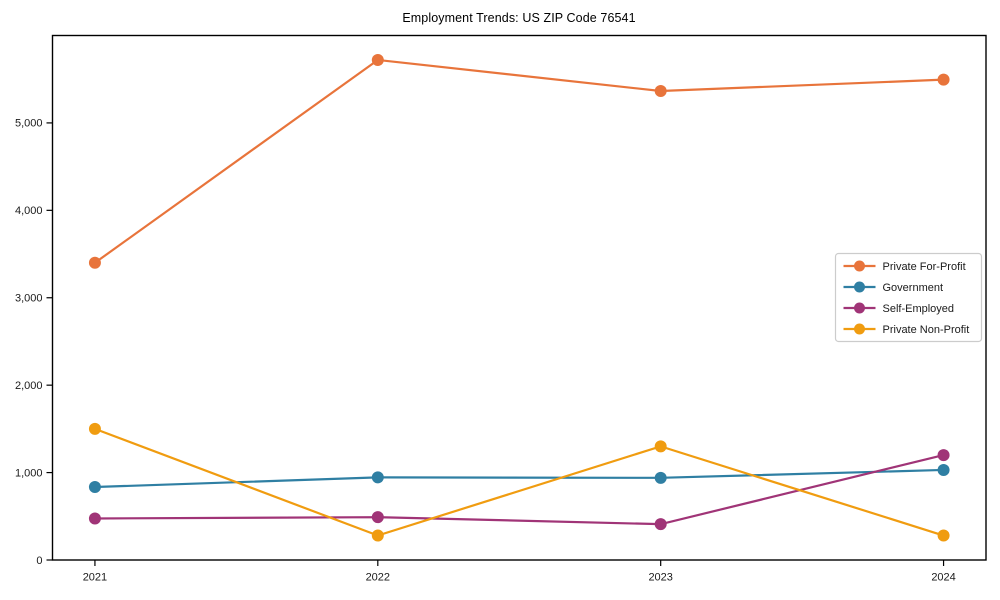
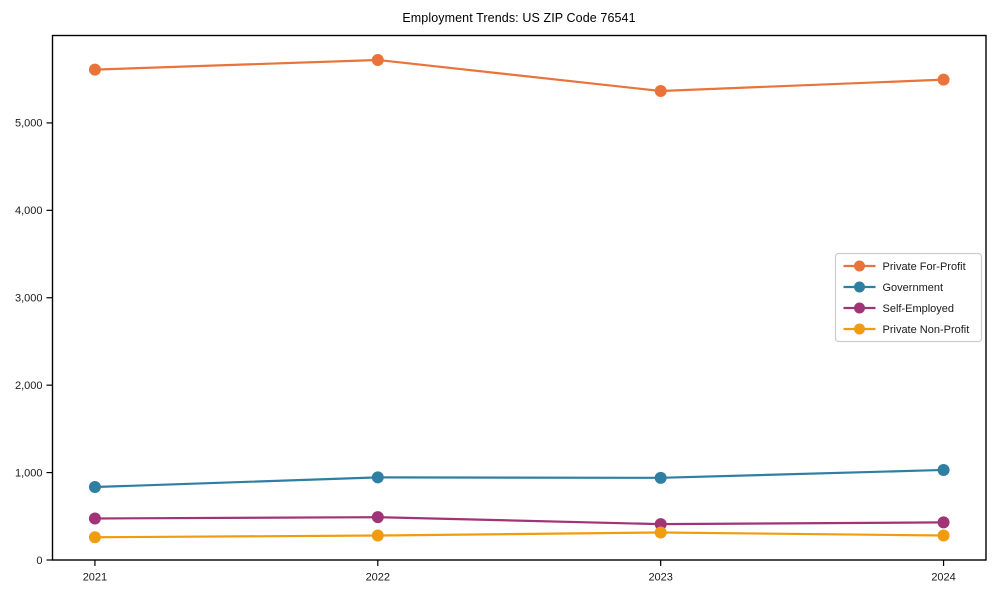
Private For-Profit/2021: 3400 -> 5600
Private Non-Profit/2021: 1500 -> 300
Private Non-Profit/2023: 1300 -> 300
Self-Employed/2024: 1200 -> 400
